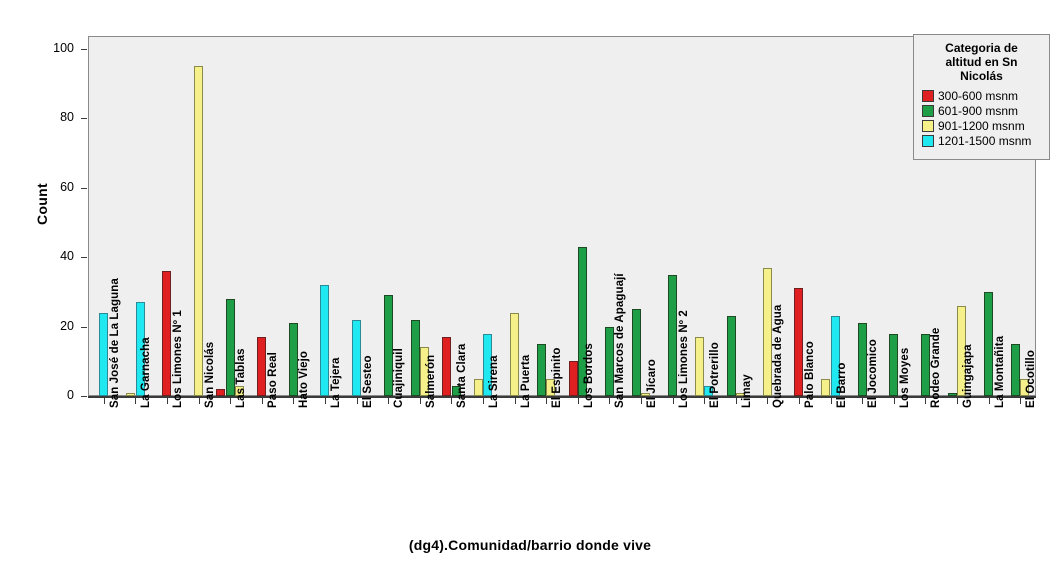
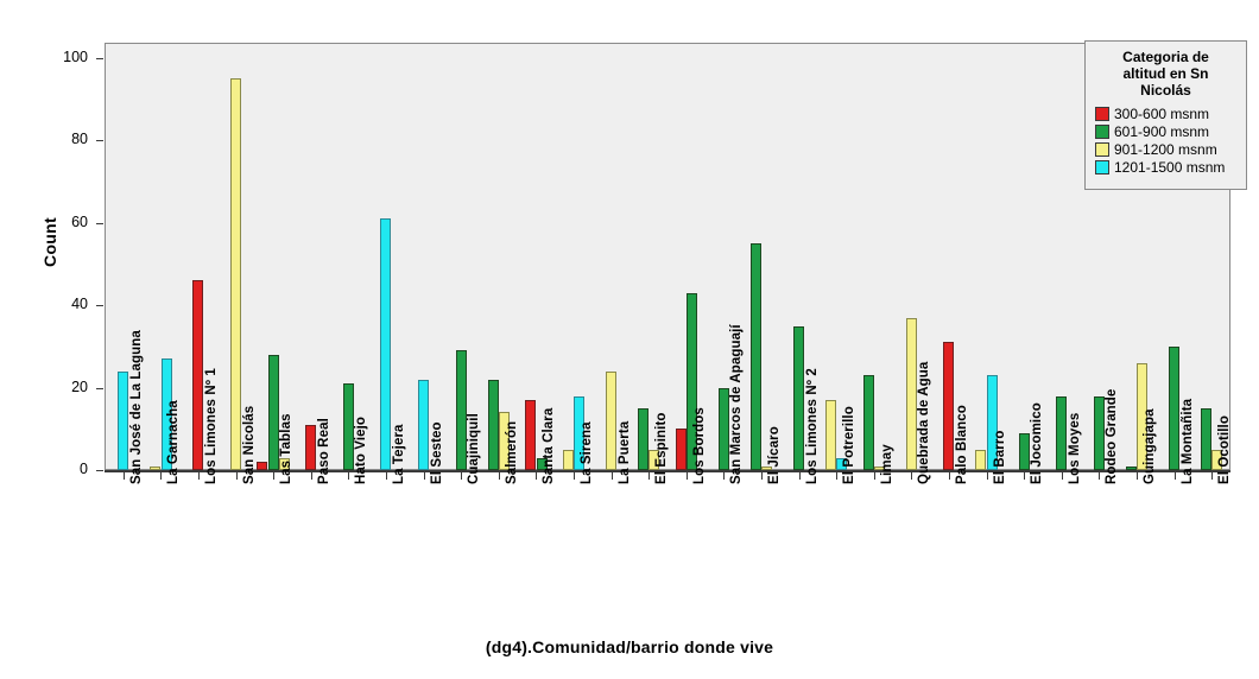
300-600 msnm/Los Limones Nº 1: 36 -> 46
300-600 msnm/Paso Real: 17 -> 11
1201-1500 msnm/La Tejera: 32 -> 61
601-900 msnm/El Jícaro: 25 -> 55
601-900 msnm/El Jocomico: 21 -> 9
